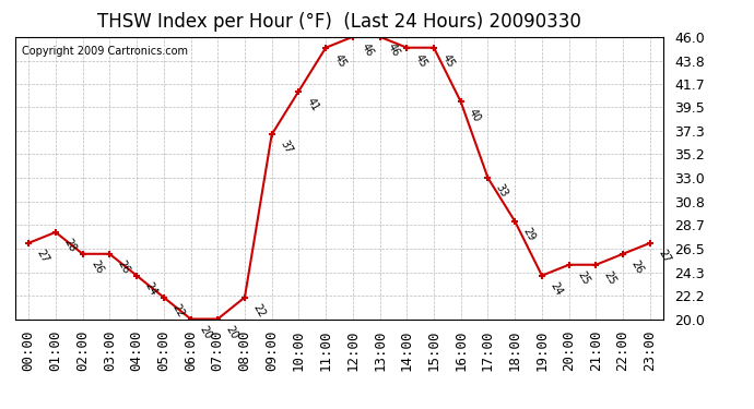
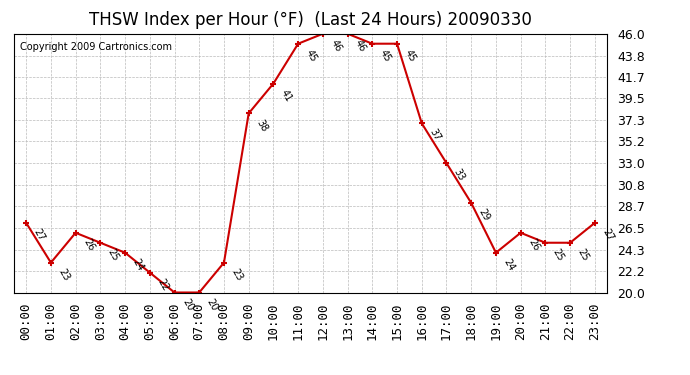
01:00: 28 -> 23
03:00: 26 -> 25
08:00: 22 -> 23
09:00: 37 -> 38
16:00: 40 -> 37
20:00: 25 -> 26
22:00: 26 -> 25
